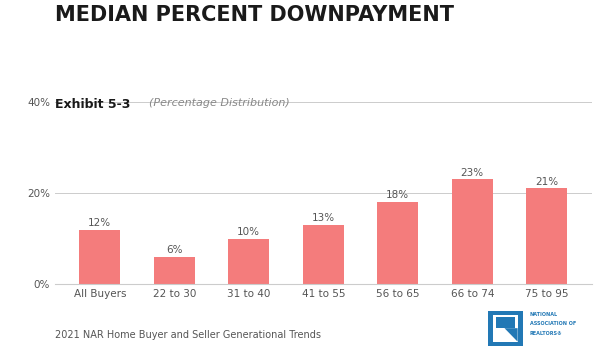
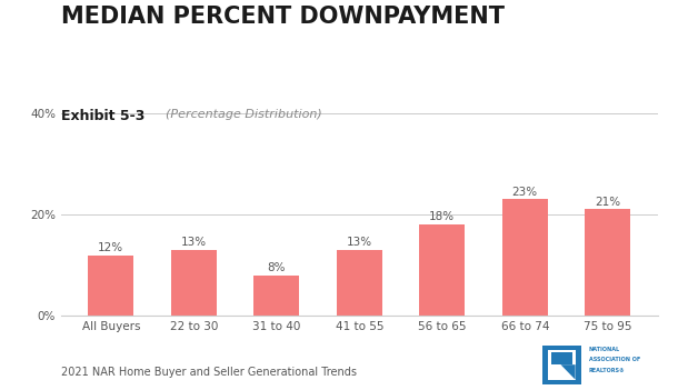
22 to 30: 6% -> 13%
31 to 40: 10% -> 8%
